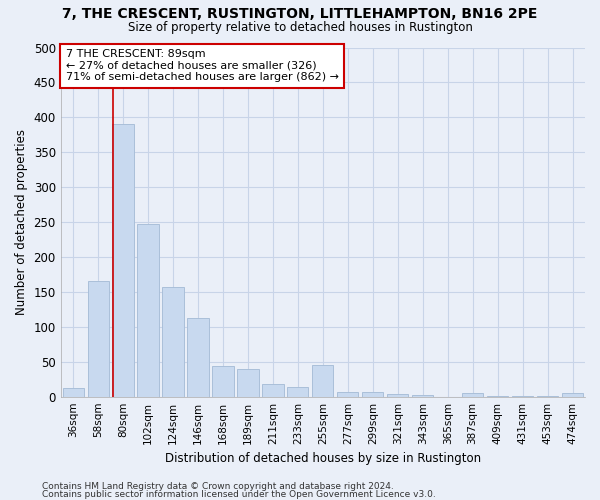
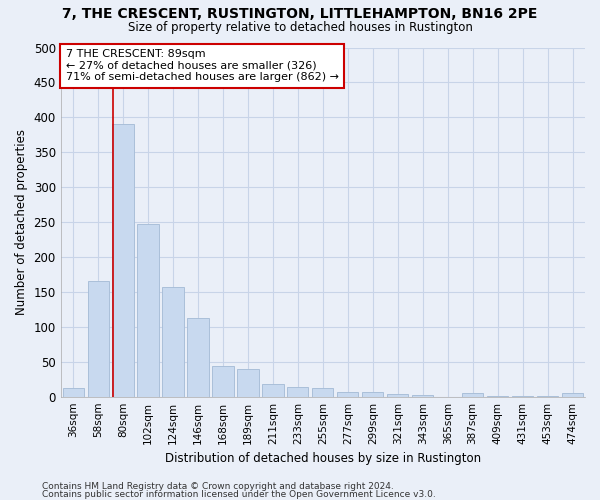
255sqm: 46 -> 13
